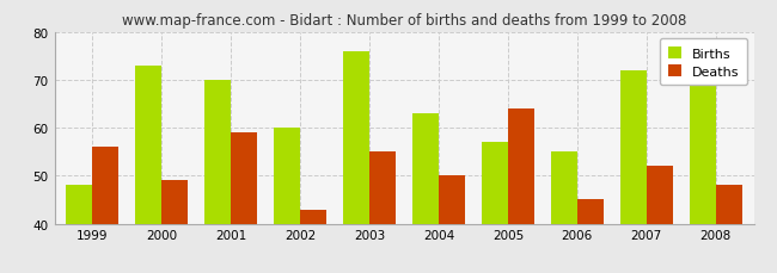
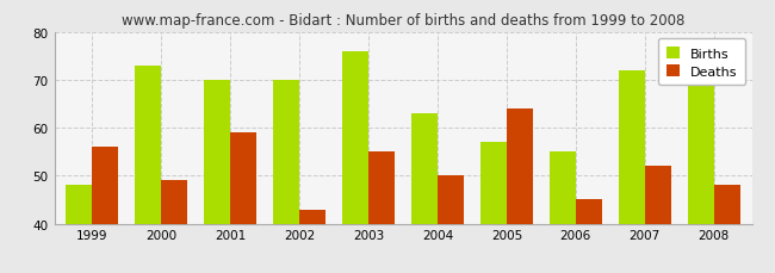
Births/2002: 60 -> 70
